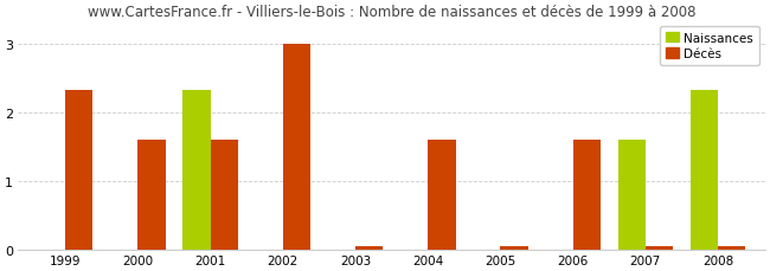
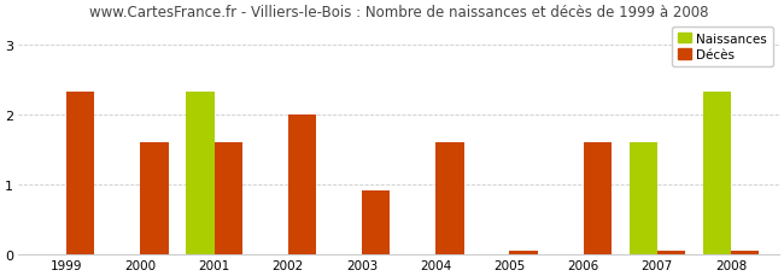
Décès/2002: 3.00 -> 2.00
Décès/2003: 0.05 -> 0.92
